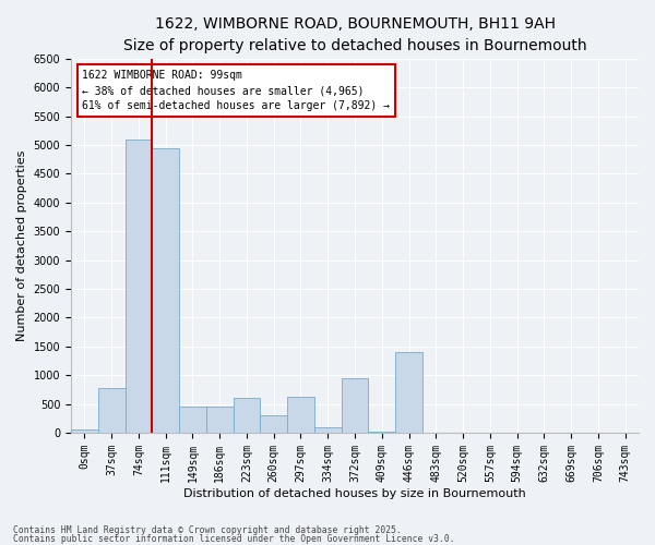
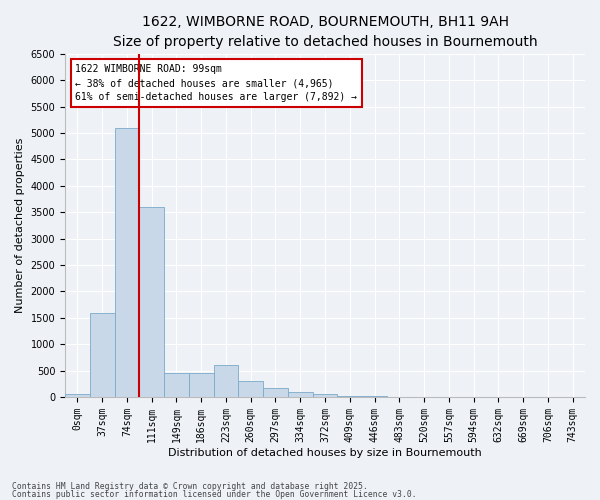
37sqm: 780 -> 1600
111sqm: 4940 -> 3600
297sqm: 620 -> 180
372sqm: 940 -> 50
446sqm: 1400 -> 20
